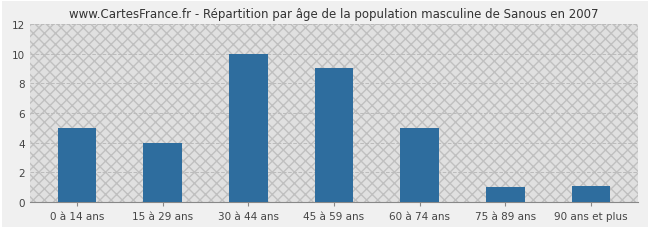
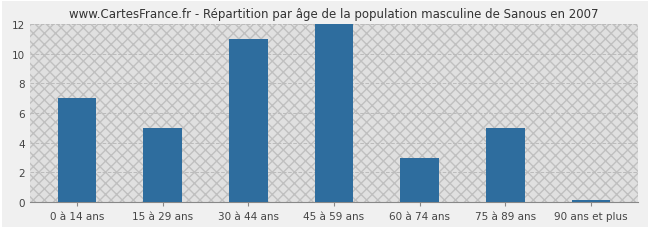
0 à 14 ans: 5.0 -> 7.0
15 à 29 ans: 4.0 -> 5.0
30 à 44 ans: 10.0 -> 11.0
45 à 59 ans: 9.0 -> 12.0
60 à 74 ans: 5.0 -> 3.0
75 à 89 ans: 1.0 -> 5.0
90 ans et plus: 1.1 -> 0.1
